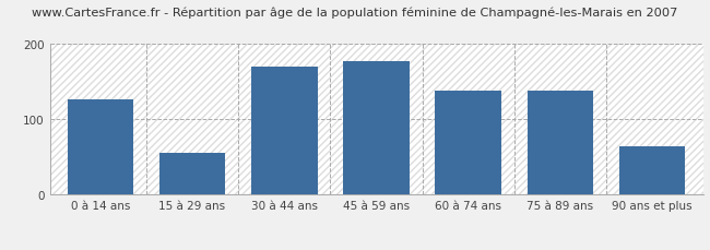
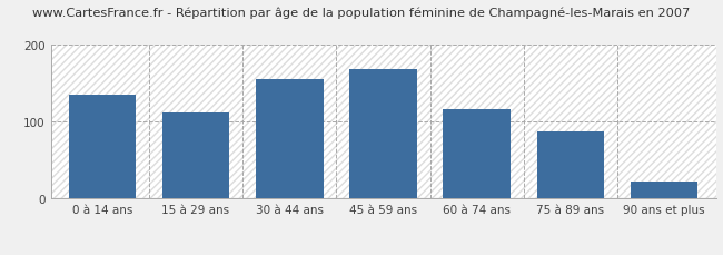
0 à 14 ans: 126 -> 135
15 à 29 ans: 56 -> 112
30 à 44 ans: 170 -> 155
45 à 59 ans: 178 -> 168
60 à 74 ans: 138 -> 117
75 à 89 ans: 138 -> 88
90 ans et plus: 64 -> 22
